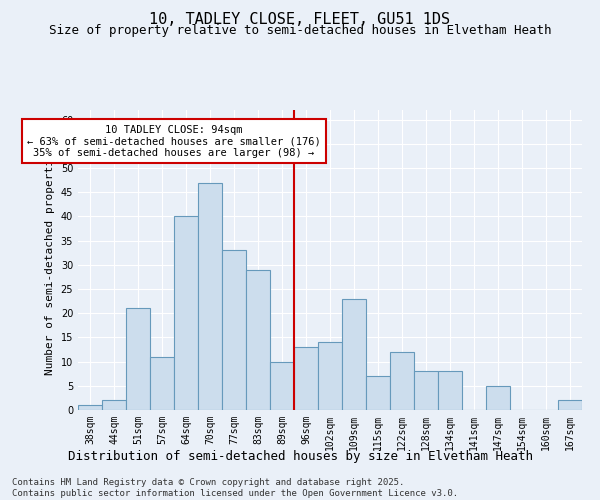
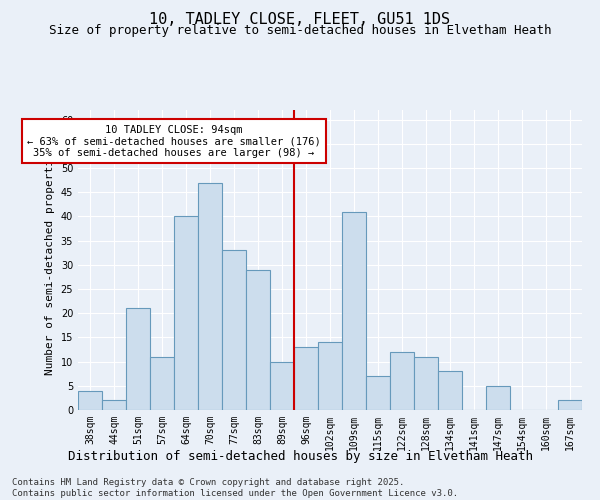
38sqm: 1 -> 4
109sqm: 23 -> 41
128sqm: 8 -> 11
